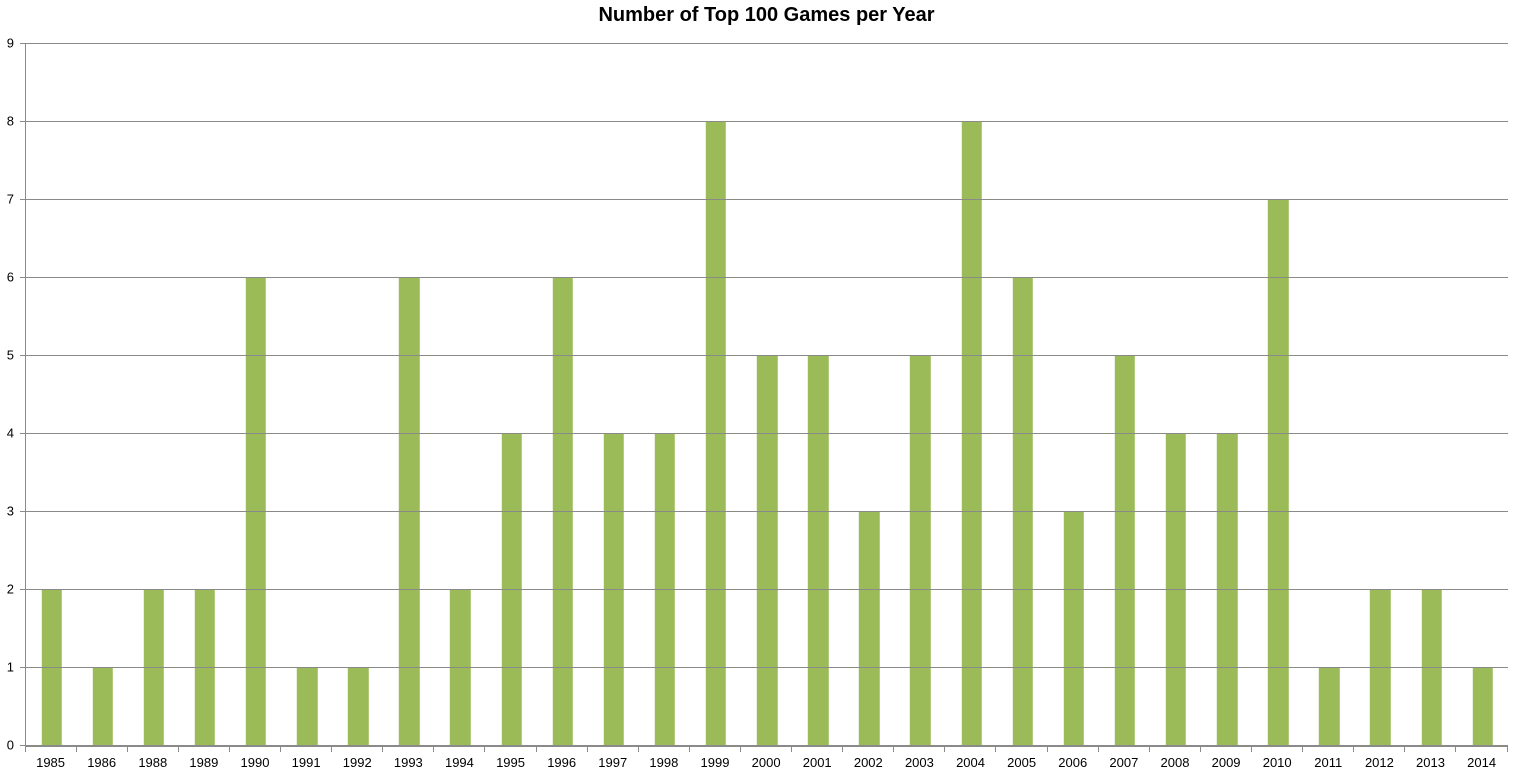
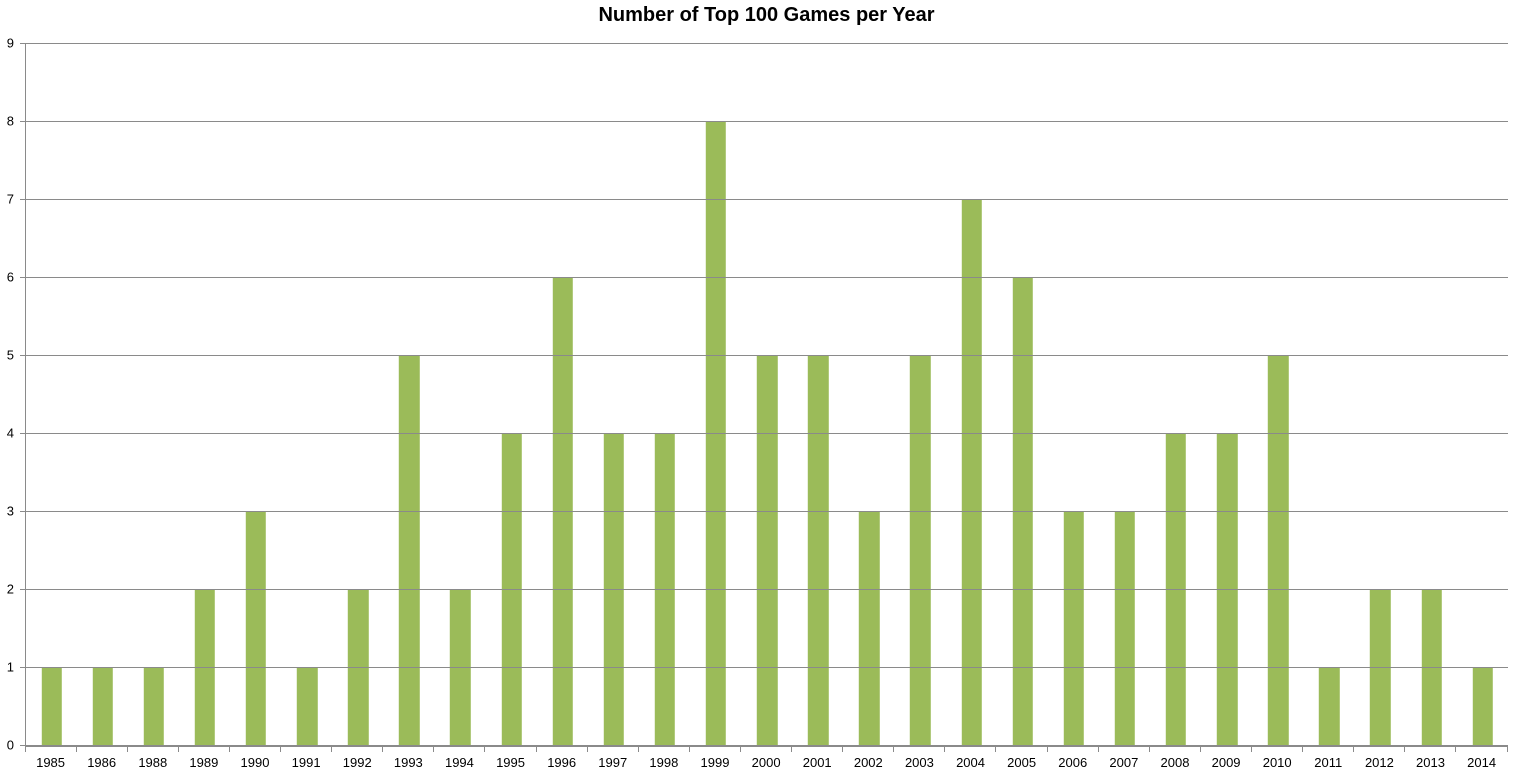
1985: 2 -> 1
1988: 2 -> 1
1990: 6 -> 3
1992: 1 -> 2
1993: 6 -> 5
2004: 8 -> 7
2007: 5 -> 3
2010: 7 -> 5
